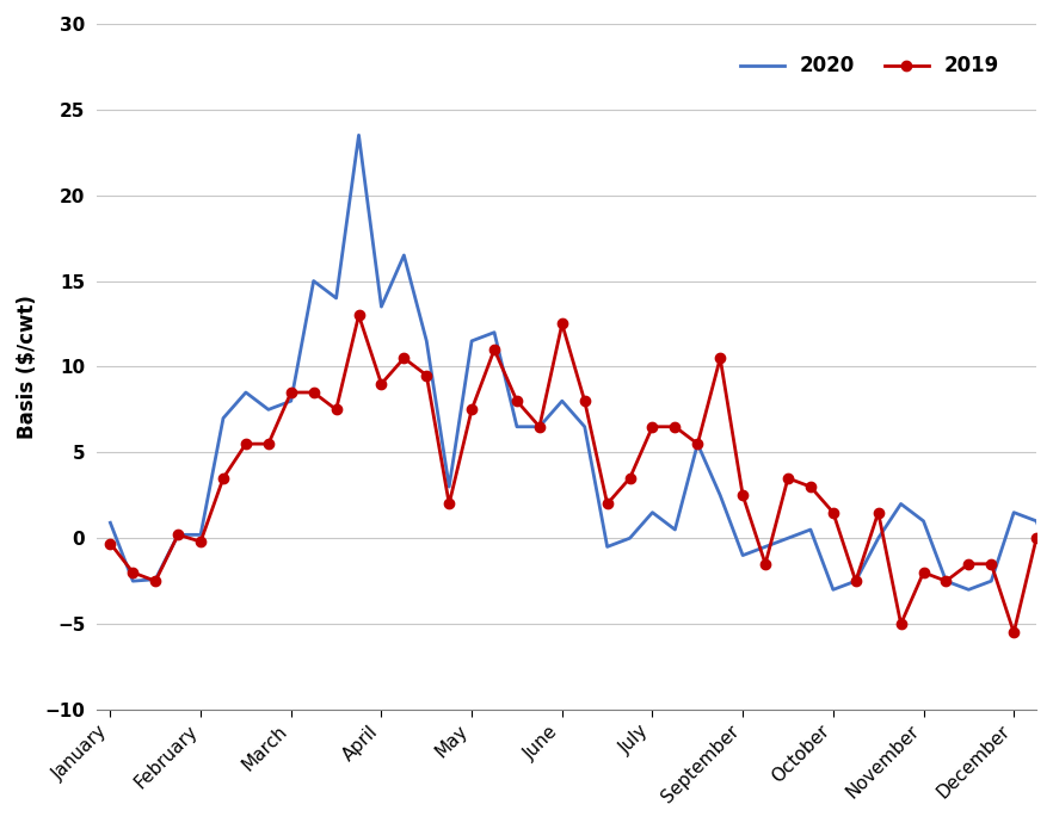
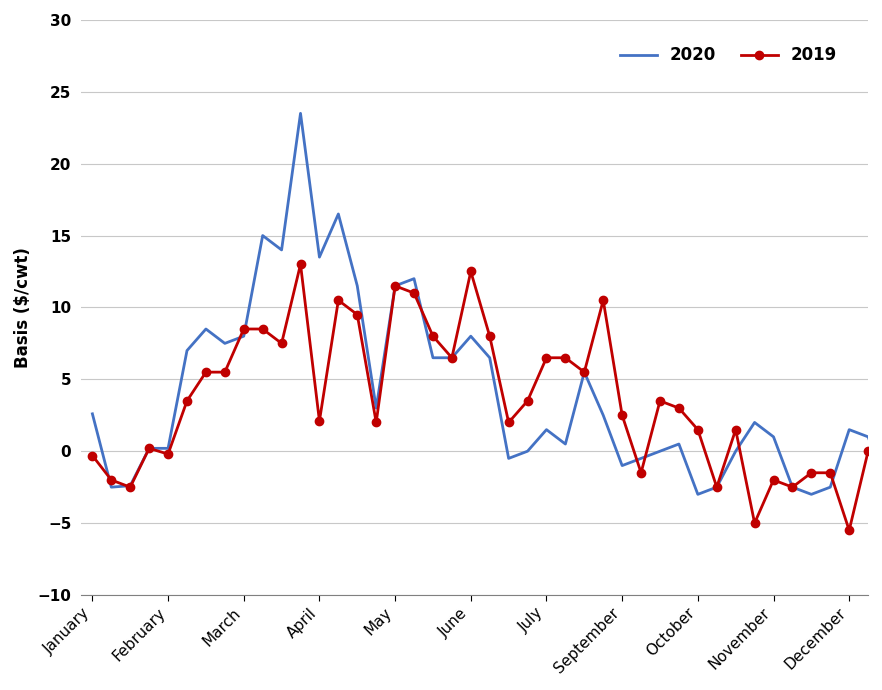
2020/January: 0.9 -> 2.6
2019/April: 9.0 -> 2.1
2019/May: 7.5 -> 11.5
